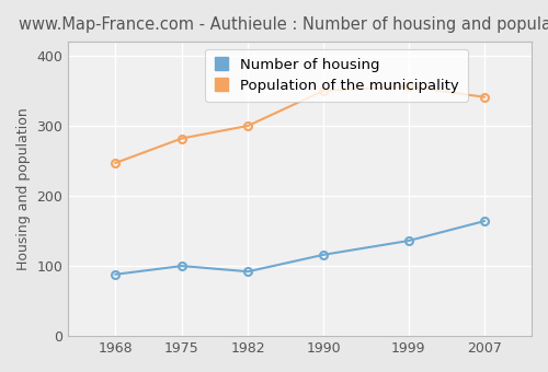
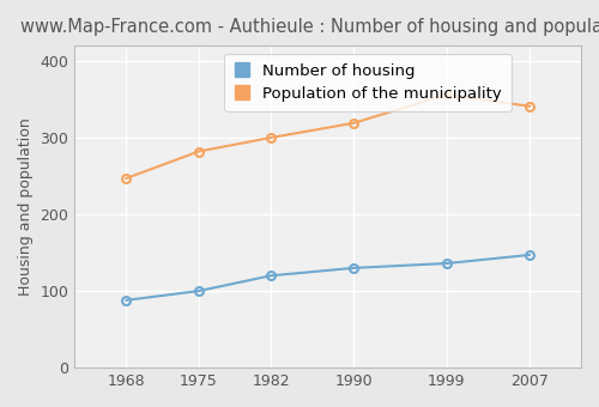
Number of housing/1982: 92 -> 120
Number of housing/1990: 116 -> 130
Population of the municipality/1990: 350 -> 319
Number of housing/2007: 164 -> 147
